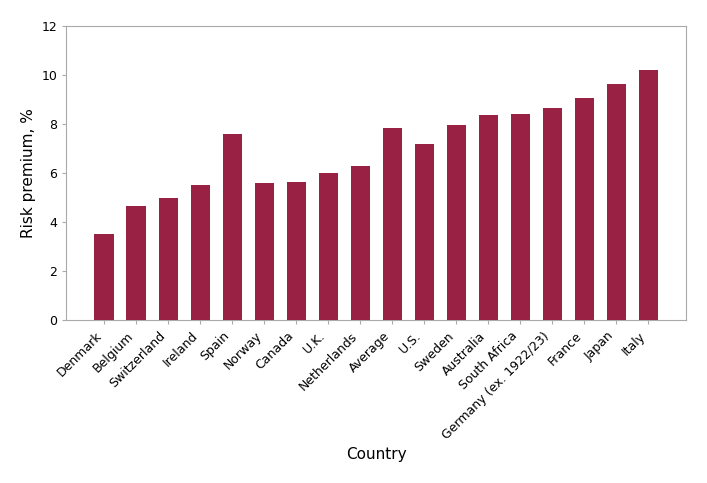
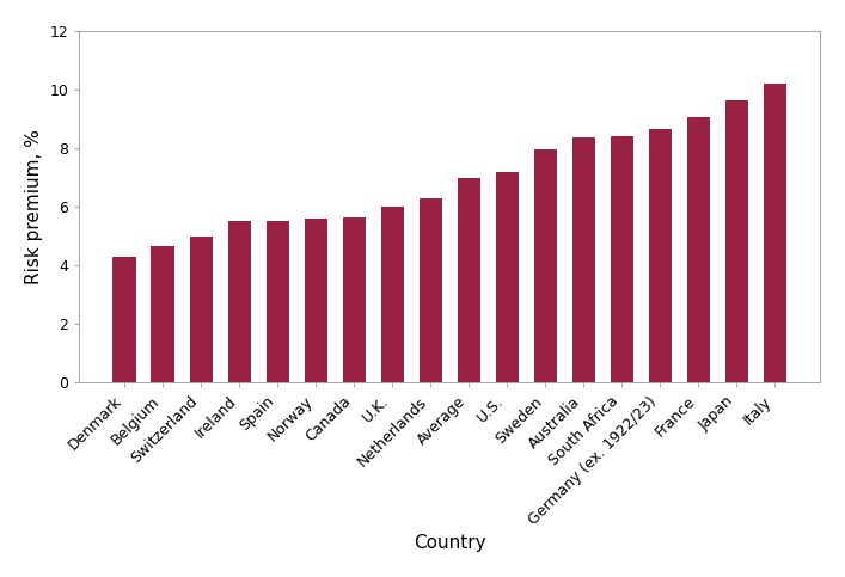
Denmark: 3.50 -> 4.30
Spain: 7.60 -> 5.50
Average: 7.85 -> 7.00
